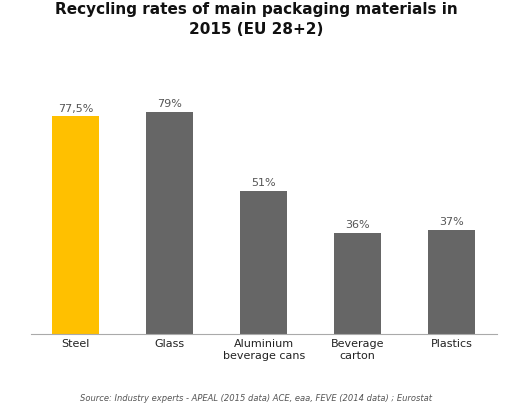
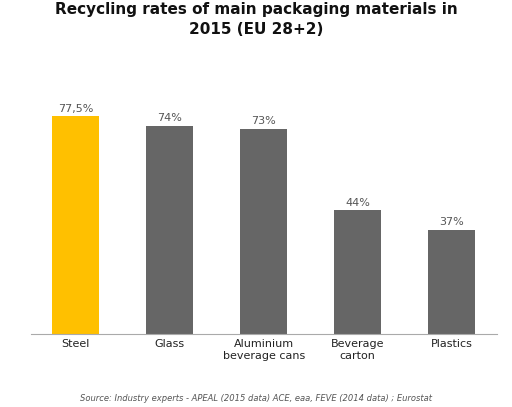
Glass: 79% -> 74%
Aluminium beverage cans: 51% -> 73%
Beverage carton: 36% -> 44%
